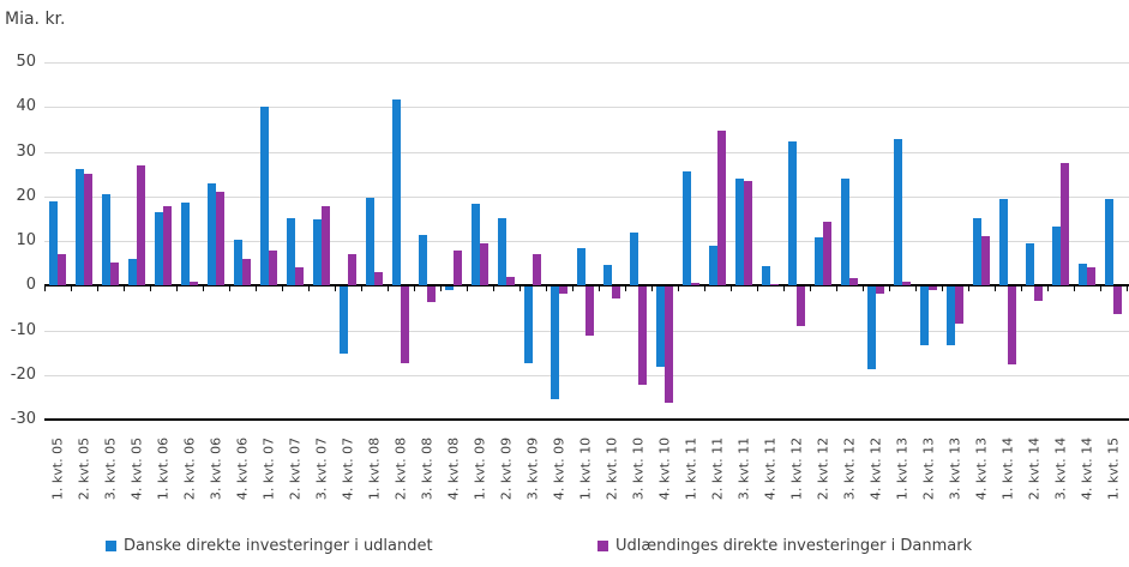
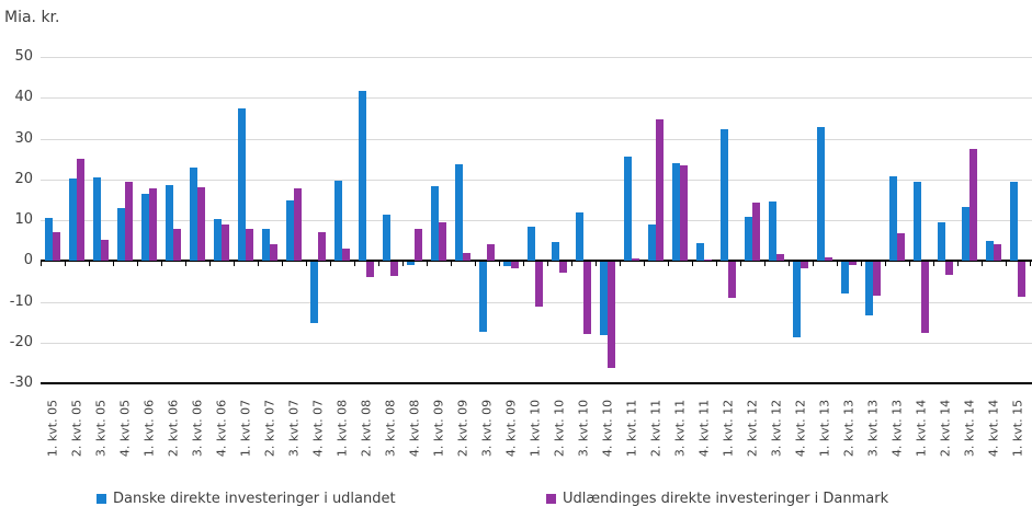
Danske direkte investeringer i udlandet/1. kvt. 05: 19 -> 11
Danske direkte investeringer i udlandet/2. kvt. 05: 26 -> 20
Danske direkte investeringer i udlandet/4. kvt. 05: 6 -> 13
Udlændinges direkte investeringer i Danmark/4. kvt. 05: 27 -> 19
Udlændinges direkte investeringer i Danmark/2. kvt. 06: 1 -> 8
Udlændinges direkte investeringer i Danmark/3. kvt. 06: 21 -> 18
Udlændinges direkte investeringer i Danmark/4. kvt. 06: 6 -> 9
Danske direkte investeringer i udlandet/1. kvt. 07: 40 -> 38
Danske direkte investeringer i udlandet/2. kvt. 07: 15 -> 8
Udlændinges direkte investeringer i Danmark/2. kvt. 08: -17 -> -4
Danske direkte investeringer i udlandet/2. kvt. 09: 15 -> 24
Udlændinges direkte investeringer i Danmark/3. kvt. 09: 7 -> 4
Danske direkte investeringer i udlandet/4. kvt. 09: -25 -> -1
Udlændinges direkte investeringer i Danmark/3. kvt. 10: -22 -> -18
Danske direkte investeringer i udlandet/3. kvt. 12: 24 -> 15
Danske direkte investeringer i udlandet/2. kvt. 13: -13 -> -8
Danske direkte investeringer i udlandet/4. kvt. 13: 15 -> 21
Udlændinges direkte investeringer i Danmark/4. kvt. 13: 11 -> 7
Udlændinges direkte investeringer i Danmark/1. kvt. 15: -6 -> -8
